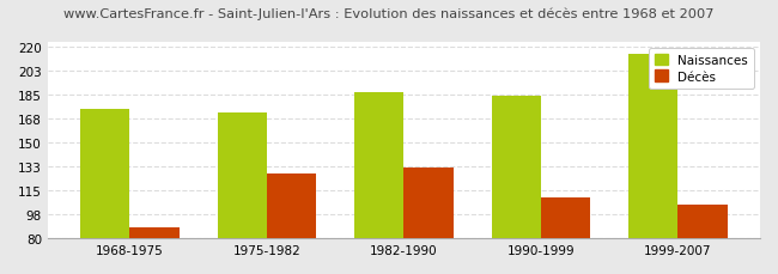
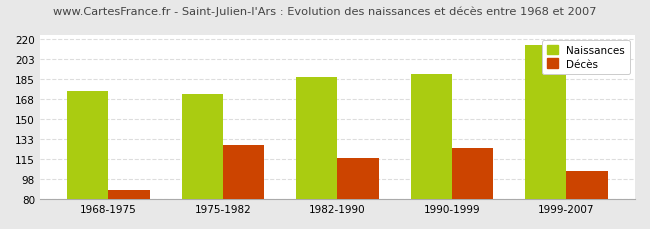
Décès/1982-1990: 132 -> 116
Naissances/1990-1999: 184 -> 190
Décès/1990-1999: 110 -> 125
